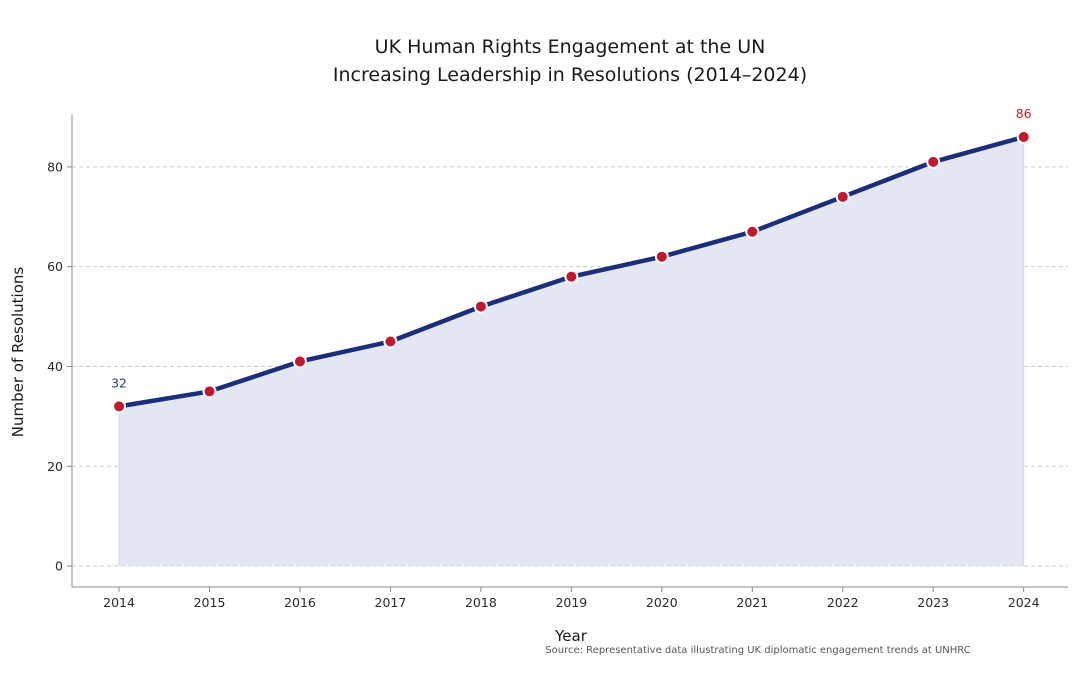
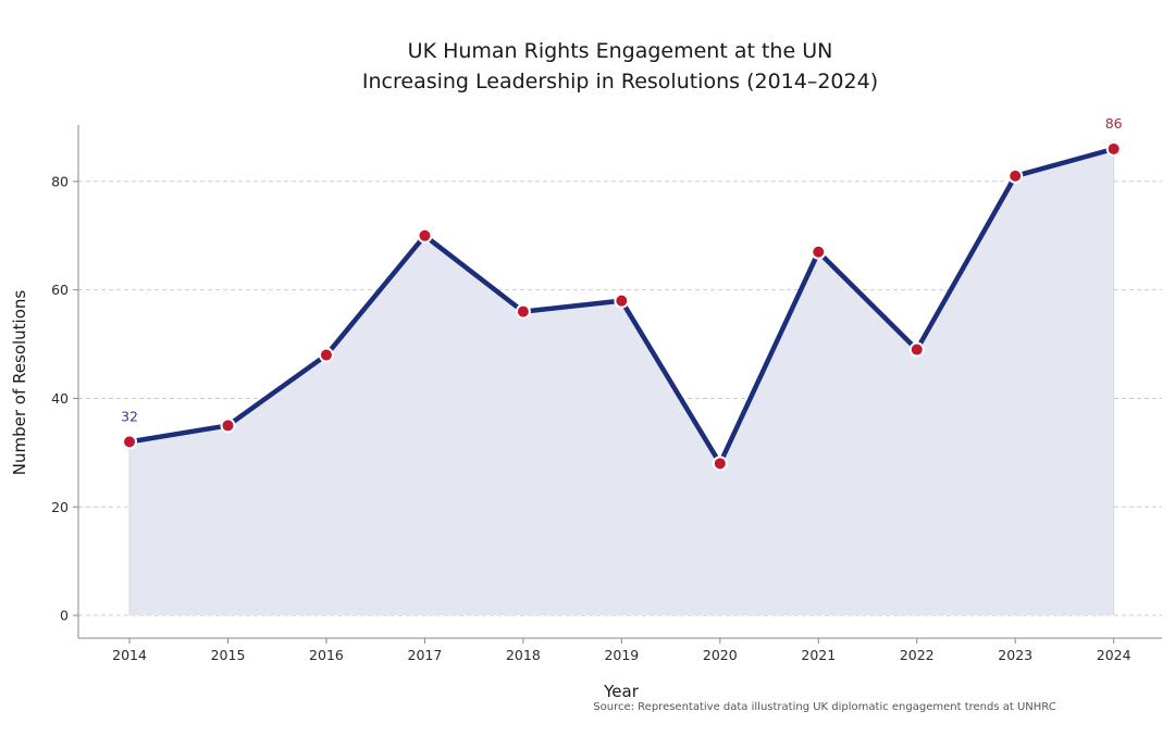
2016: 41 -> 48
2017: 45 -> 70
2018: 52 -> 56
2020: 62 -> 28
2022: 74 -> 49
